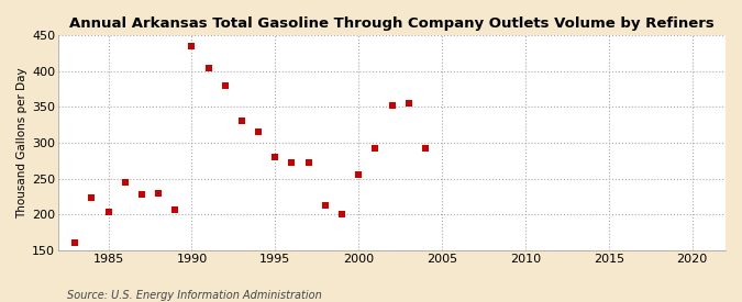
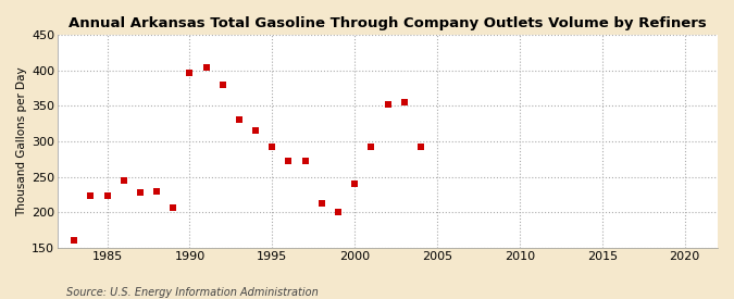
1985: 204 -> 224
1990: 434 -> 397
1995: 280 -> 292
2000: 256 -> 241
